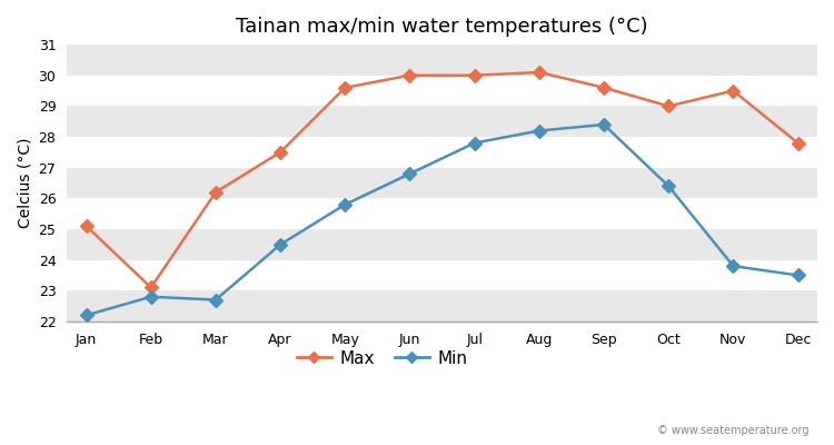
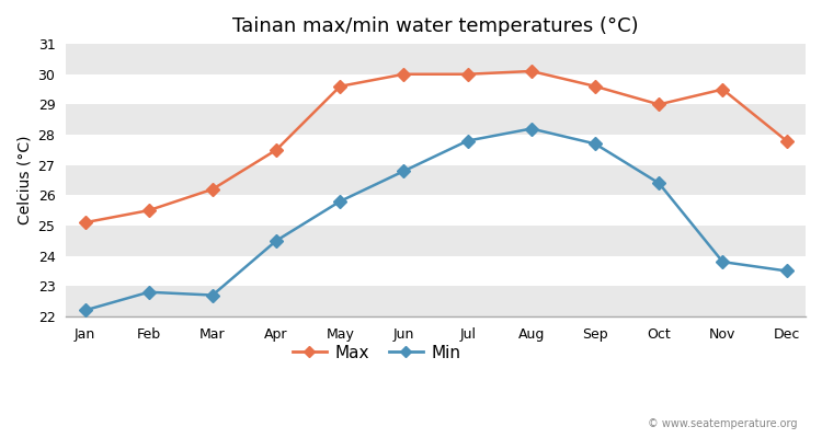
Max/Feb: 23.1 -> 25.5
Min/Sep: 28.4 -> 27.7
